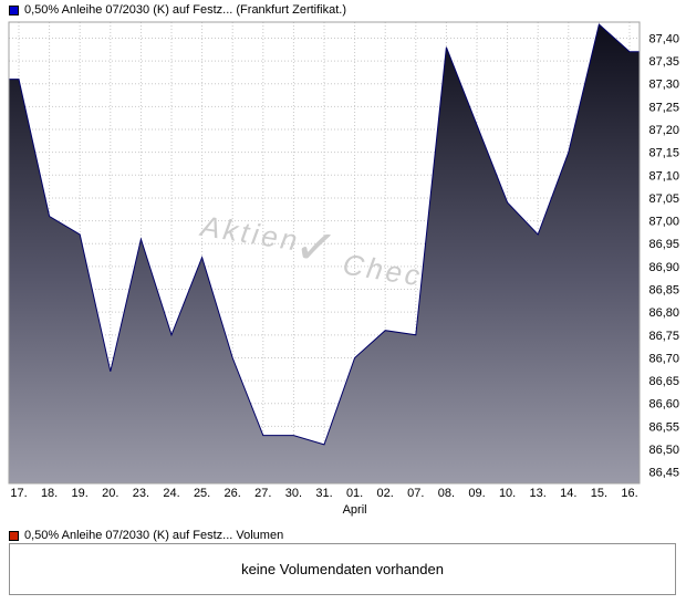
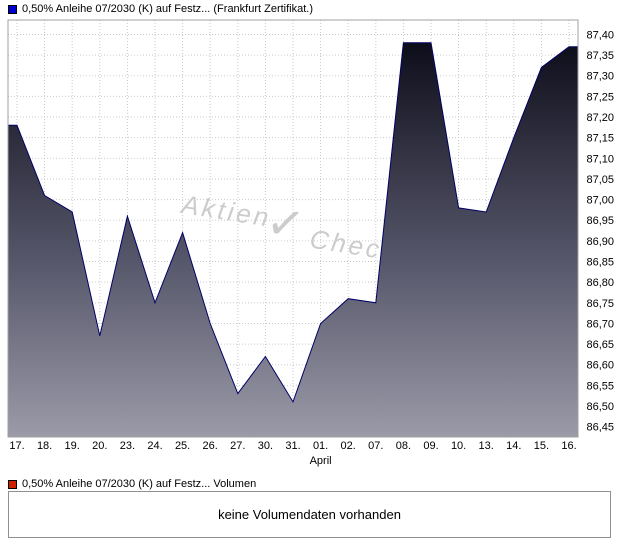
17.: 87,31 -> 87,18
30.: 86,53 -> 86,62
09.: 87,21 -> 87,38
10.: 87,04 -> 86,98
15.: 87,43 -> 87,32
